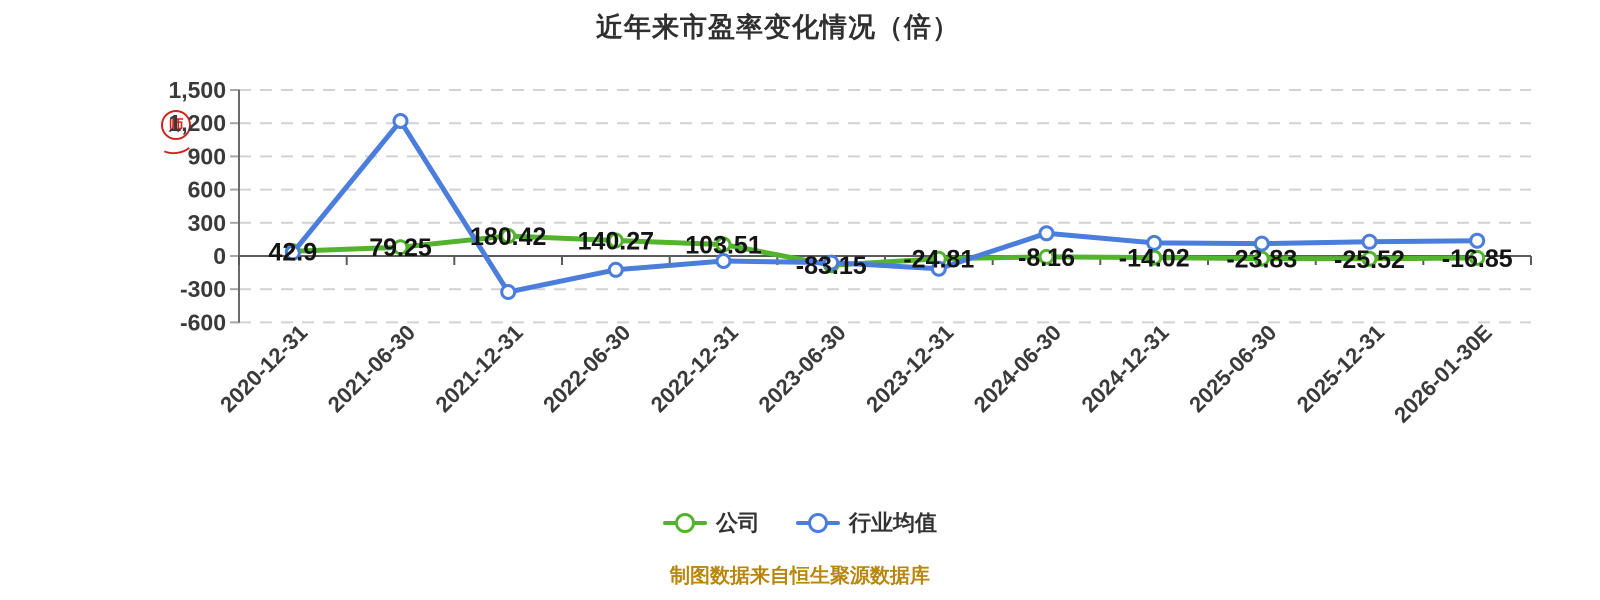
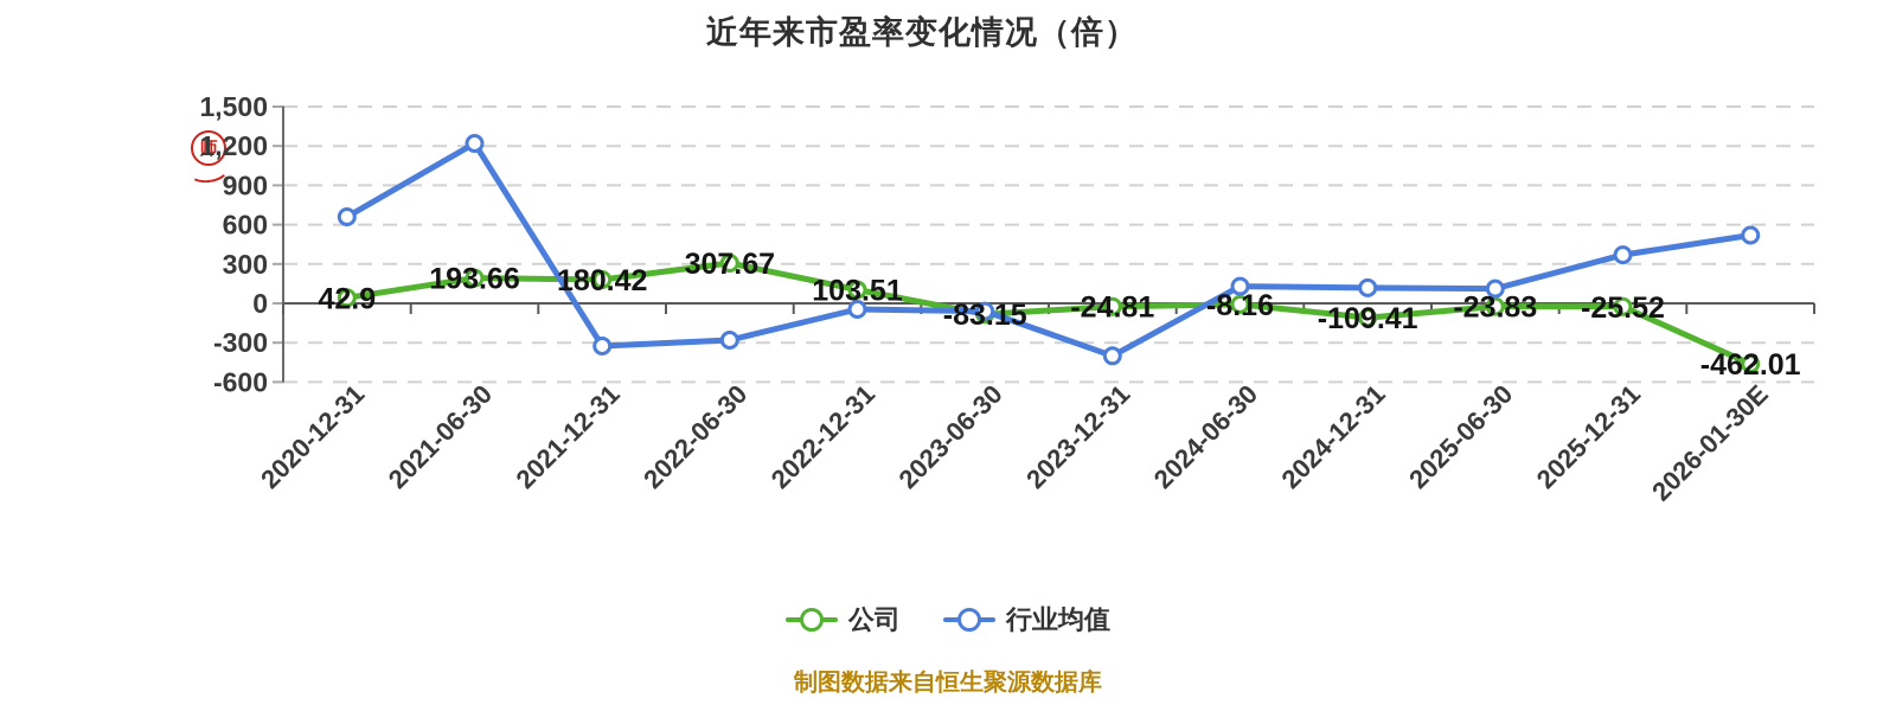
行业均值/2020-12-31: 30 -> 660
公司/2021-06-30: 79.25 -> 193.66
公司/2022-06-30: 140.27 -> 307.67
行业均值/2022-06-30: -120 -> -280
行业均值/2023-12-31: -120 -> -400
行业均值/2024-06-30: 200 -> 130
公司/2024-12-31: -14.02 -> -109.41
行业均值/2025-12-31: 130 -> 370
公司/2026-01-30E: -16.85 -> -462.01
行业均值/2026-01-30E: 140 -> 520
